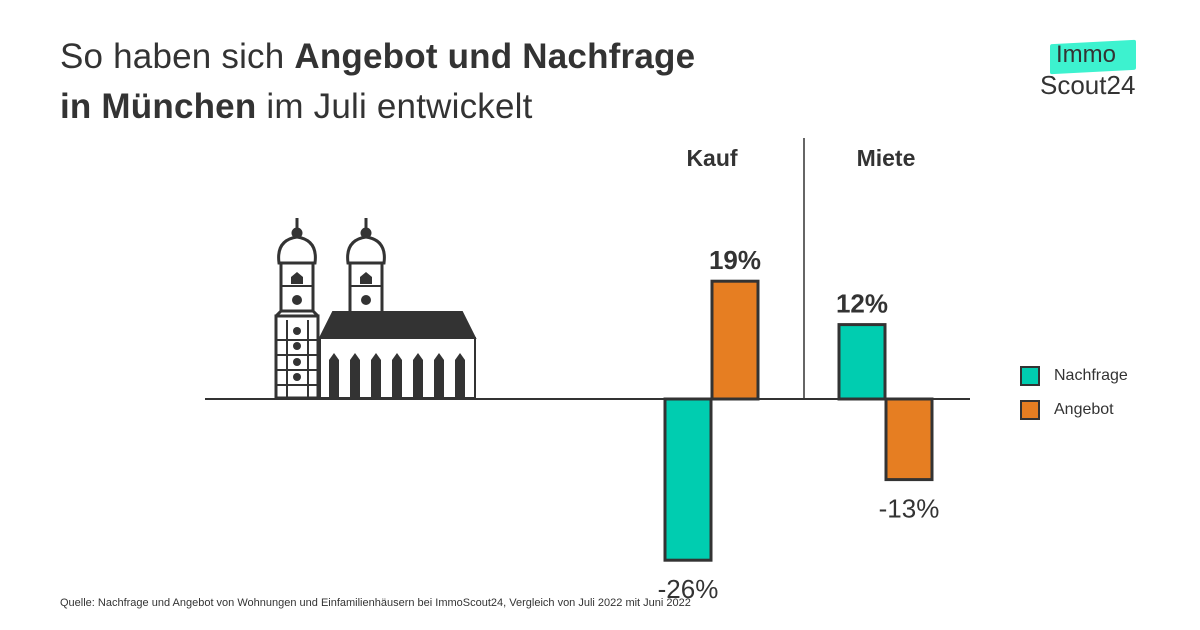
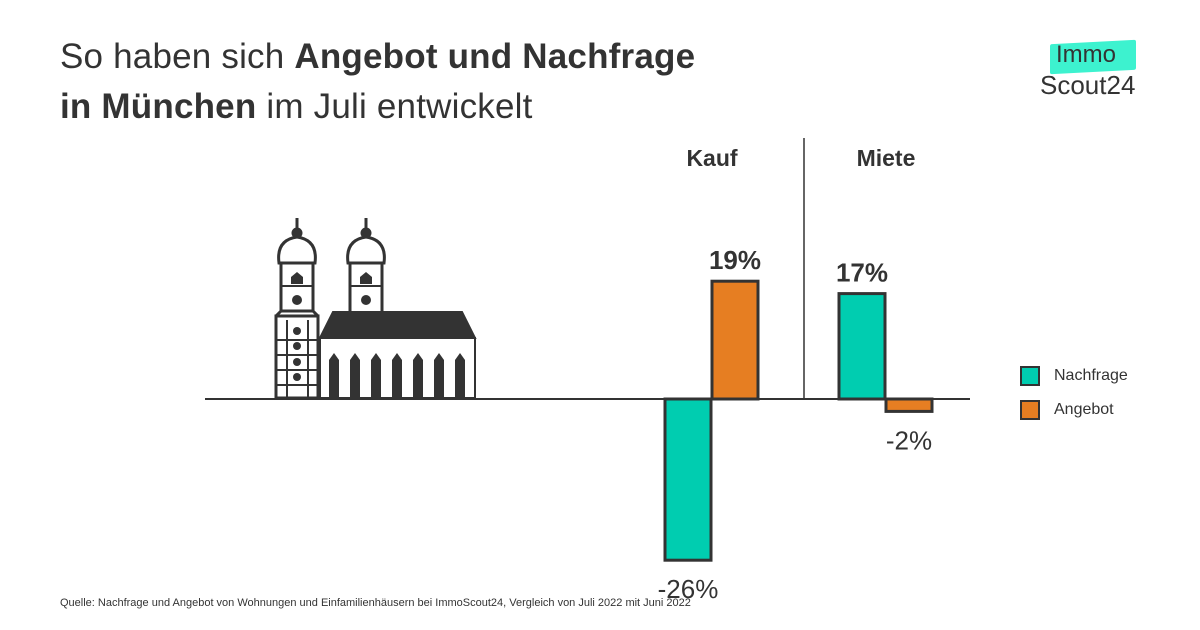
Nachfrage/Miete: 12% -> 17%
Angebot/Miete: -13% -> -2%
